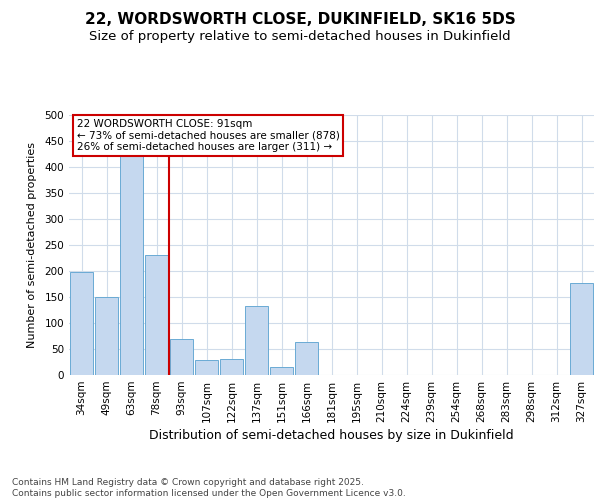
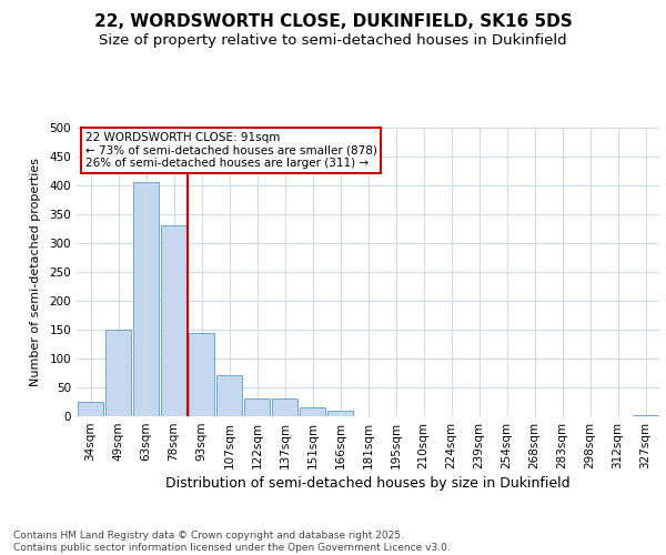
34sqm: 198 -> 25
63sqm: 424 -> 405
78sqm: 230 -> 330
93sqm: 70 -> 145
107sqm: 28 -> 72
137sqm: 132 -> 30
166sqm: 64 -> 10
327sqm: 176 -> 2
